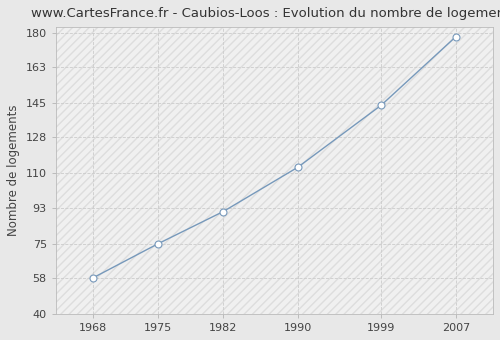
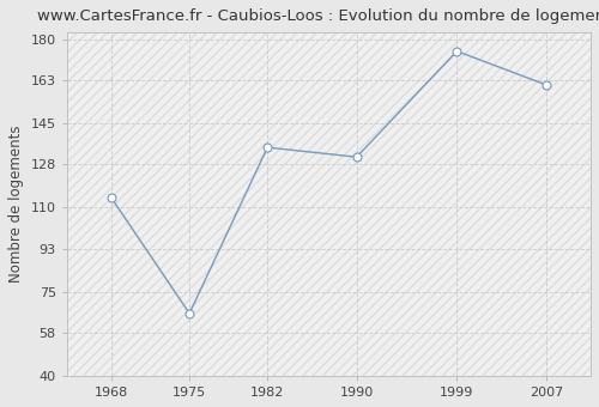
1968: 58 -> 114
1975: 75 -> 66
1982: 91 -> 135
1990: 113 -> 131
1999: 144 -> 175
2007: 178 -> 161
